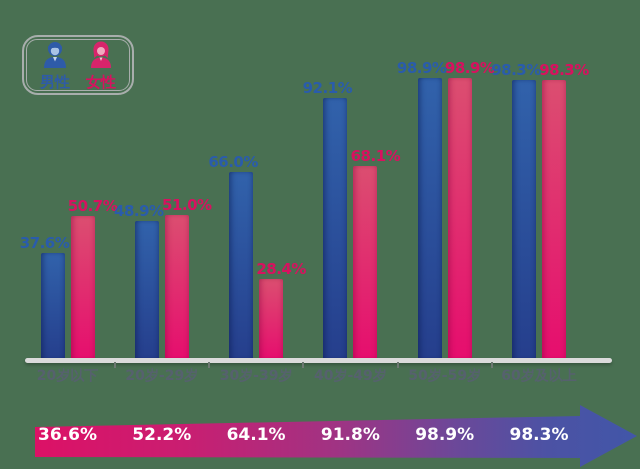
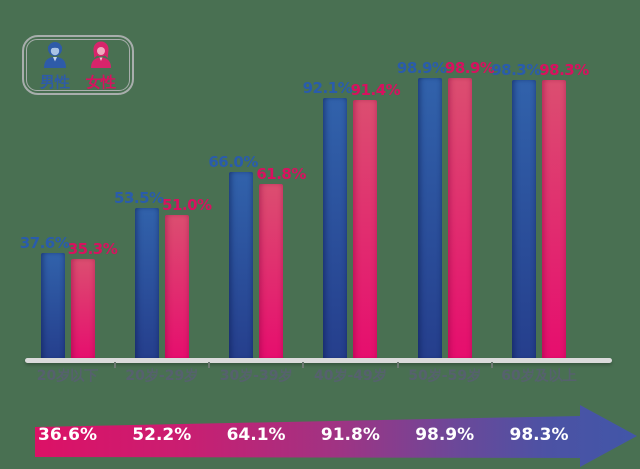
女性/20岁以下: 50.7% -> 35.3%
男性/20岁-29岁: 48.9% -> 53.5%
女性/30岁-39岁: 28.4% -> 61.8%
女性/40岁-49岁: 68.1% -> 91.4%
